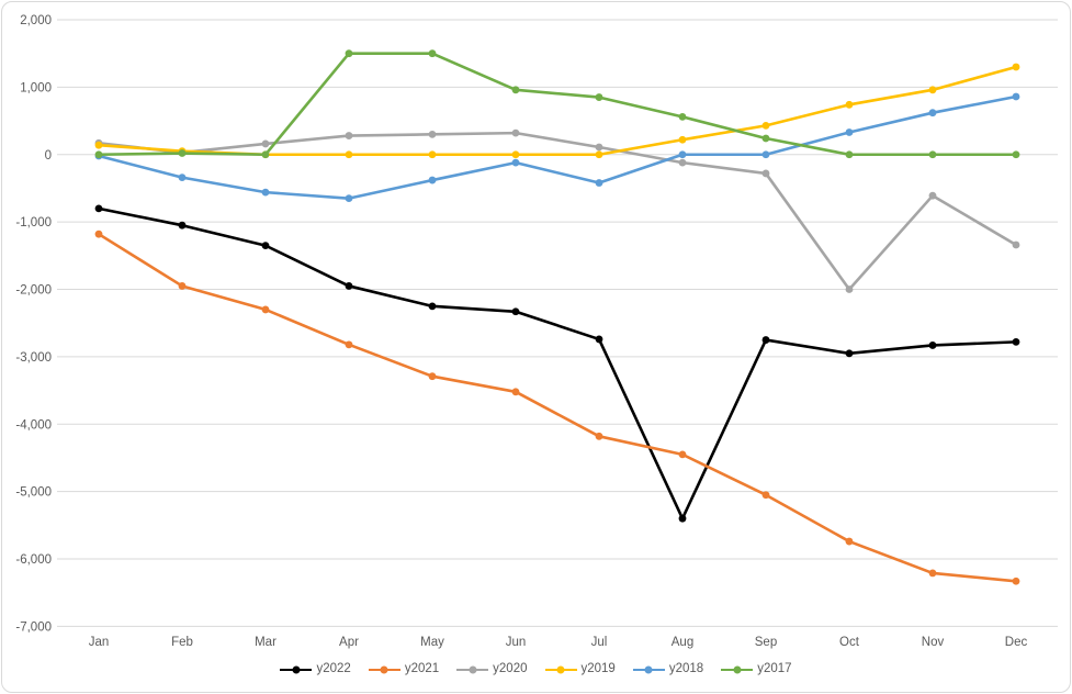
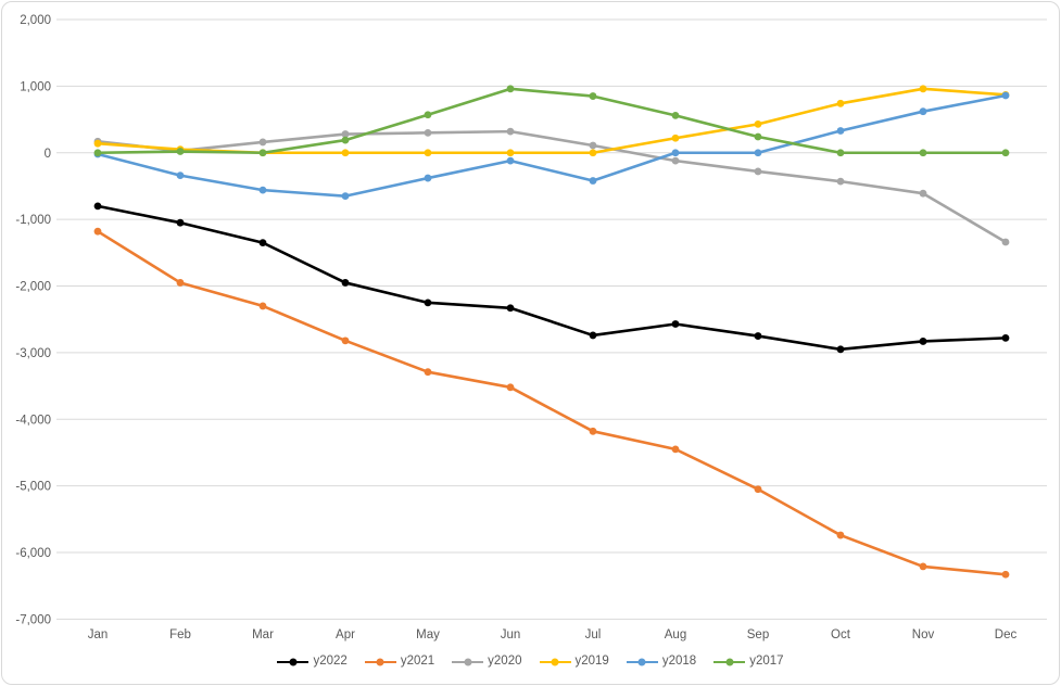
y2017/Apr: 1500 -> 200
y2017/May: 1500 -> 600
y2022/Aug: -5400 -> -2600
y2020/Oct: -2000 -> -400
y2019/Dec: 1300 -> 900
